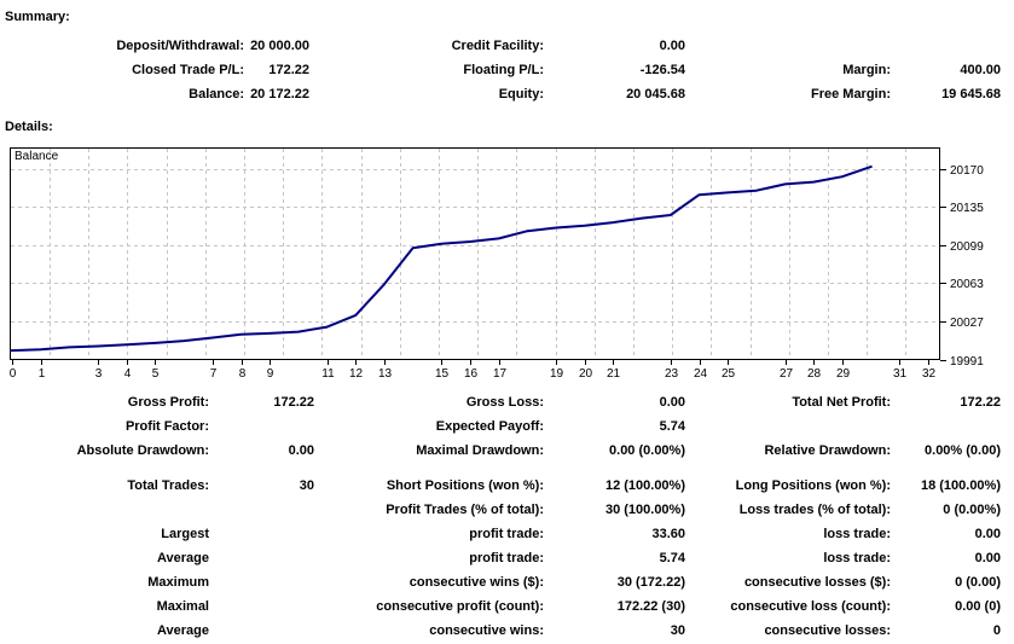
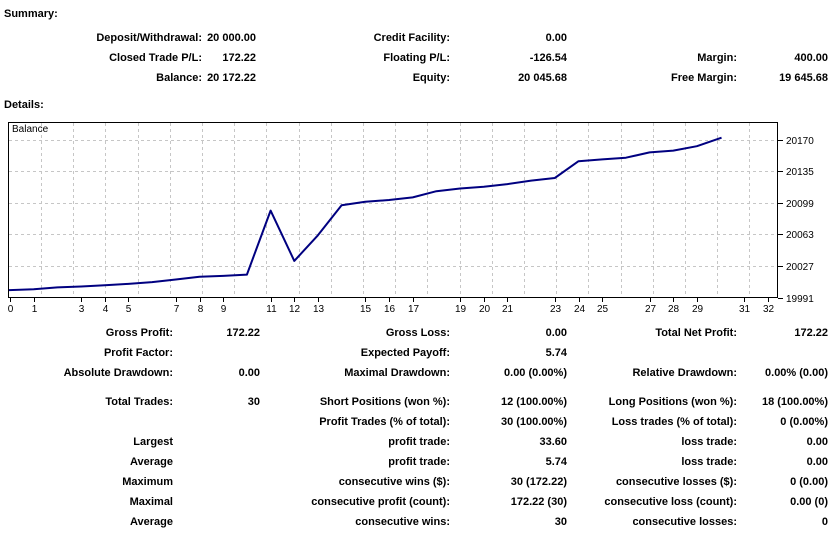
11: 20020 -> 20090
